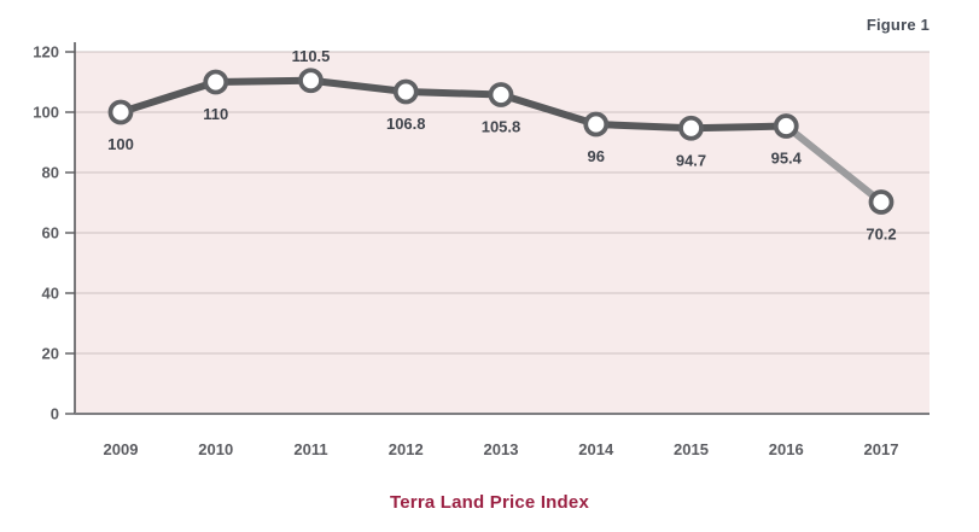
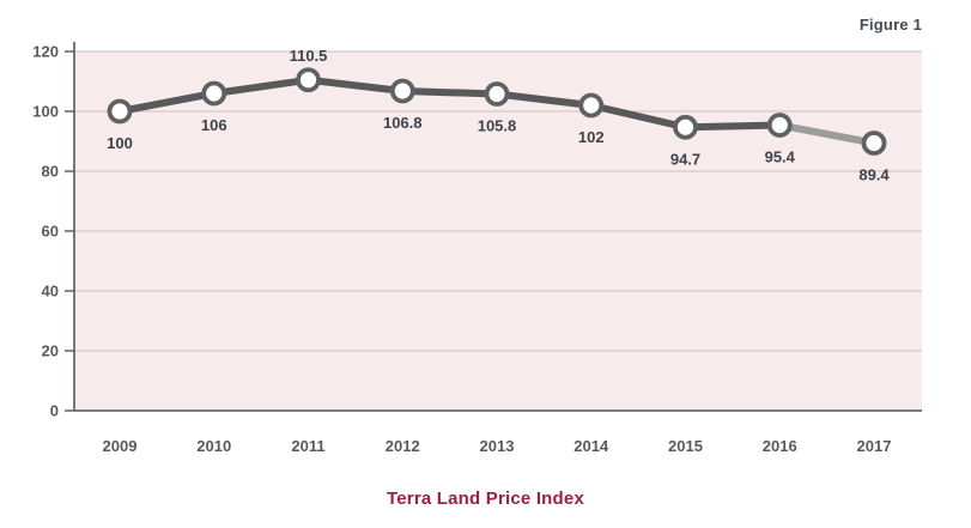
2010: 110 -> 106
2014: 96 -> 102
2017: 70.2 -> 89.4
